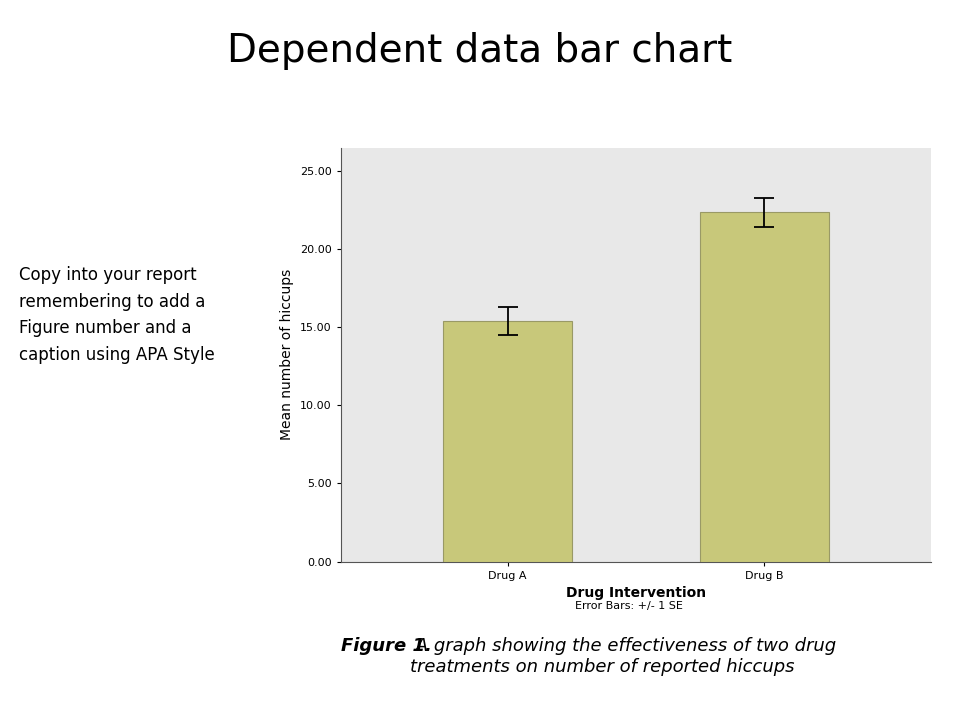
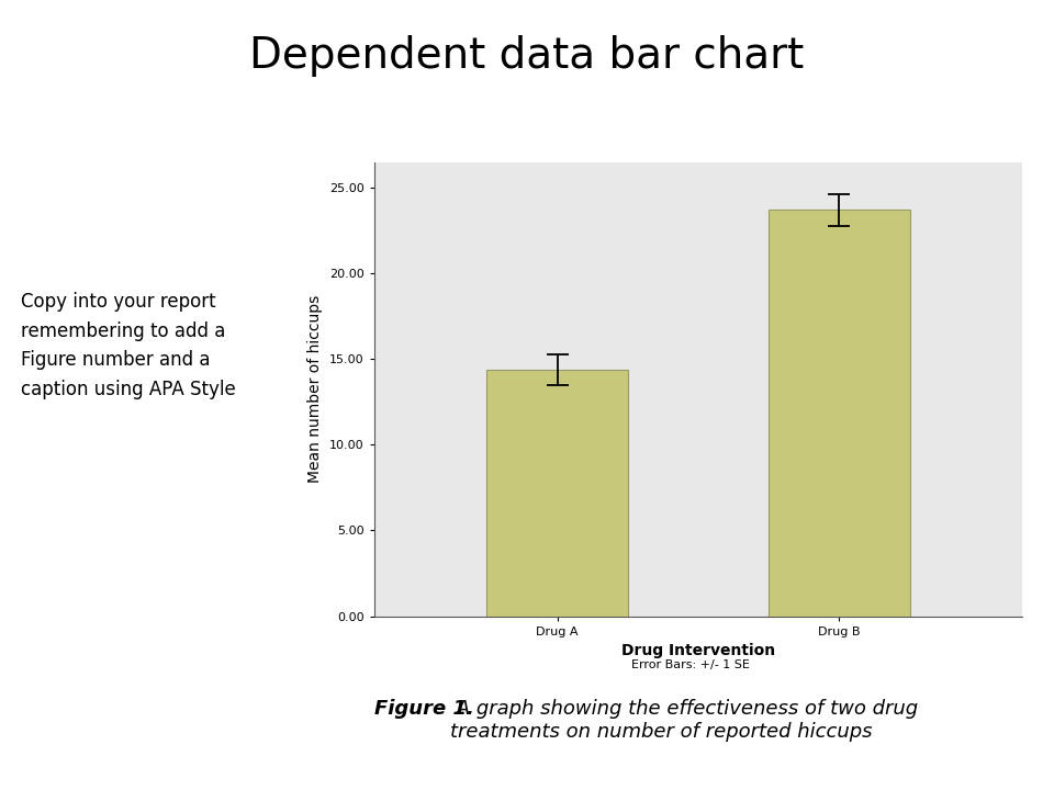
Drug A: 15.4 -> 14.4
Drug B: 22.4 -> 23.7
